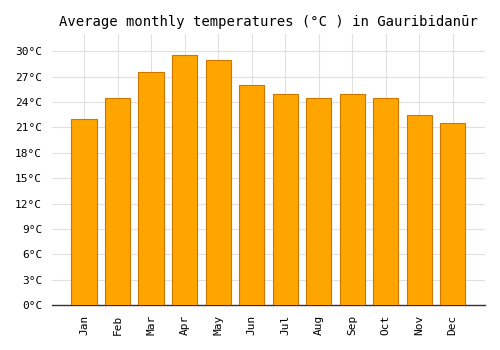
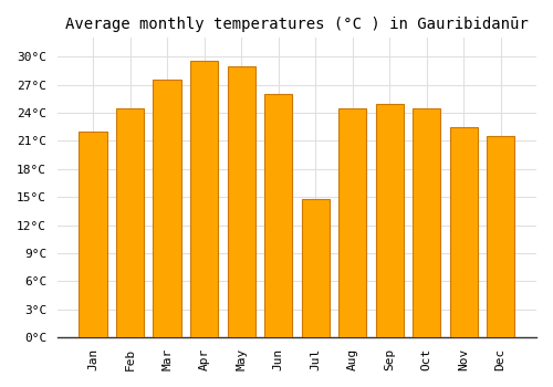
Jul: 25.0°C -> 14.8°C
